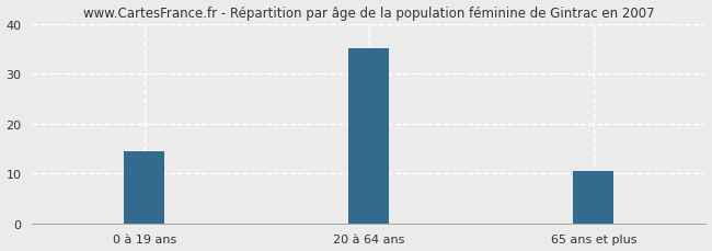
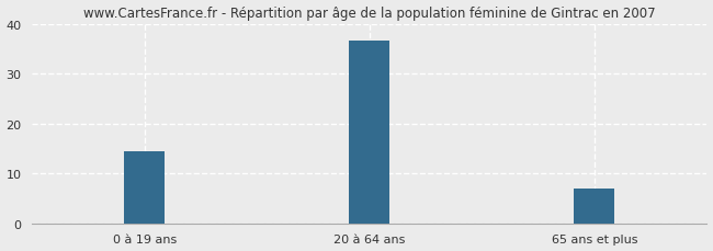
20 à 64 ans: 35.0 -> 36.5
65 ans et plus: 10.5 -> 7.0
